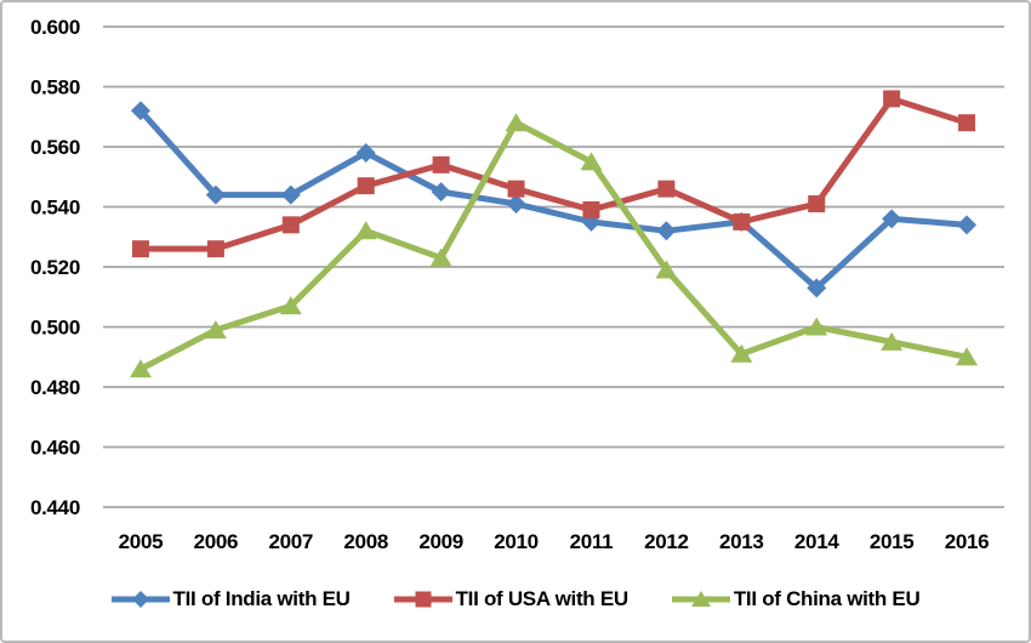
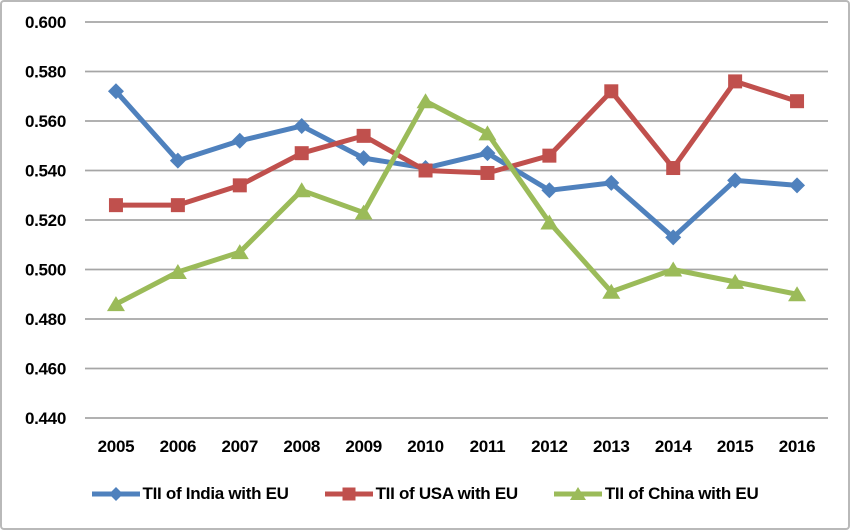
TII of India with EU/2007: 0.544 -> 0.552
TII of USA with EU/2010: 0.546 -> 0.540
TII of India with EU/2011: 0.535 -> 0.547
TII of USA with EU/2013: 0.535 -> 0.572
